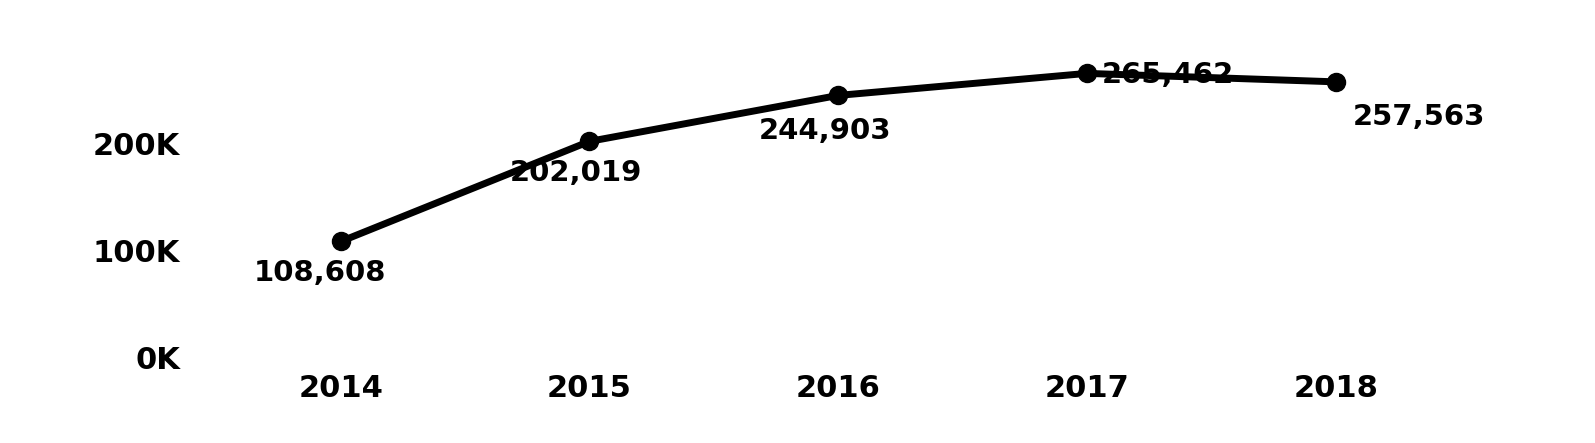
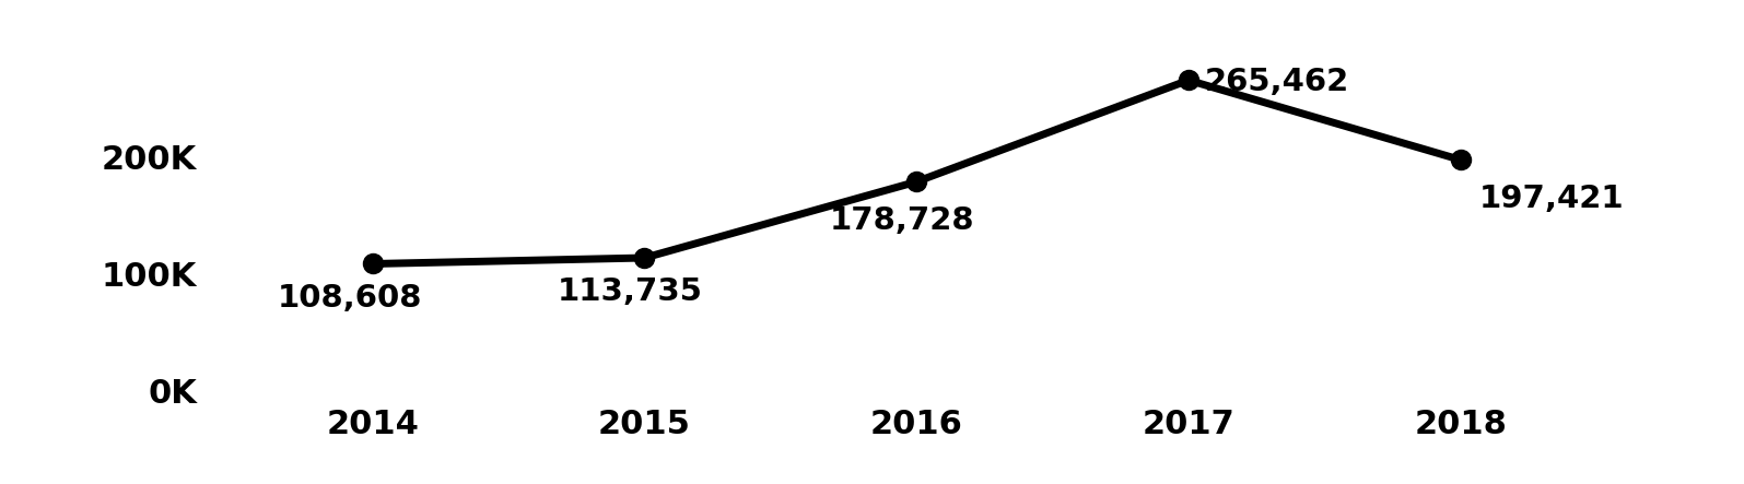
2015: 202,019 -> 113,735
2016: 244,903 -> 178,728
2018: 257,563 -> 197,421
